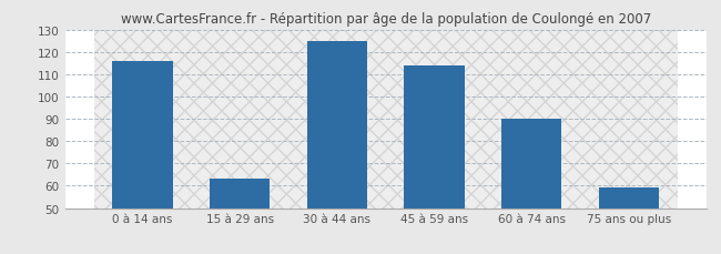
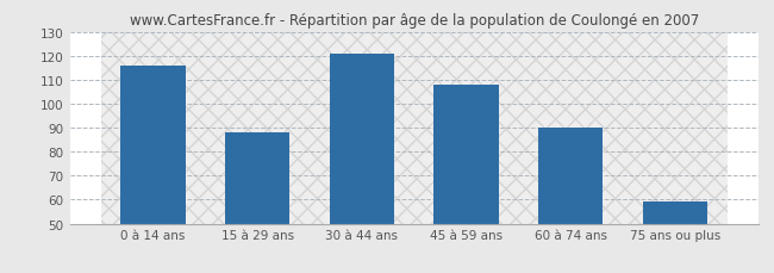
15 à 29 ans: 63 -> 88
30 à 44 ans: 125 -> 121
45 à 59 ans: 114 -> 108
